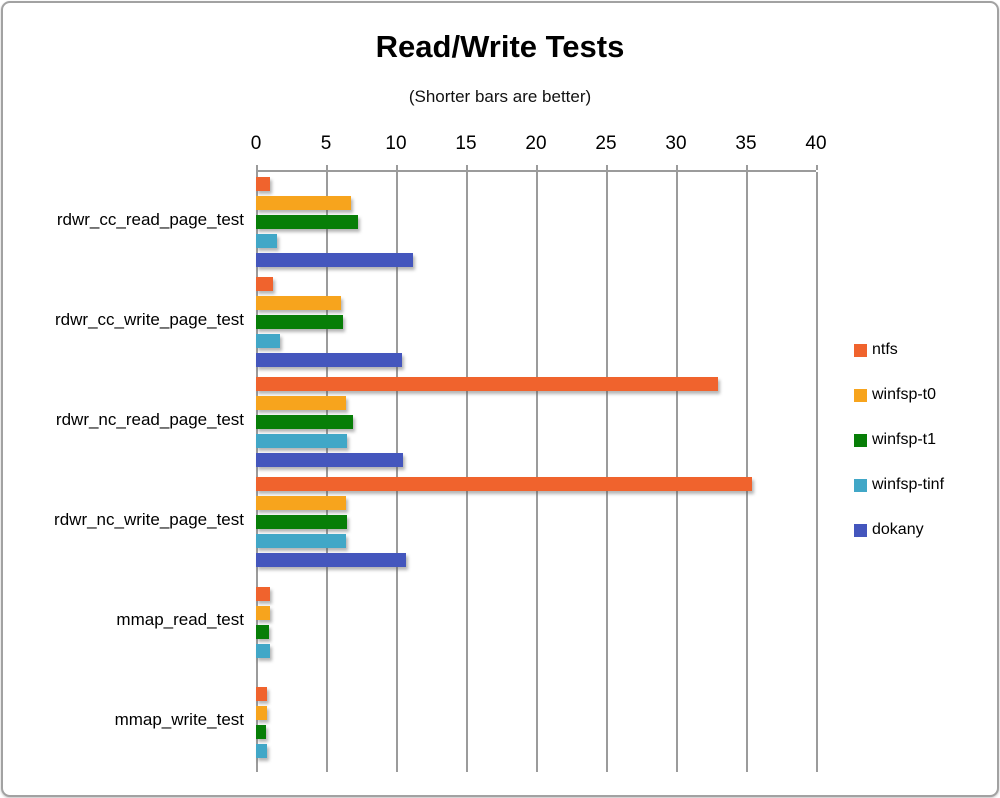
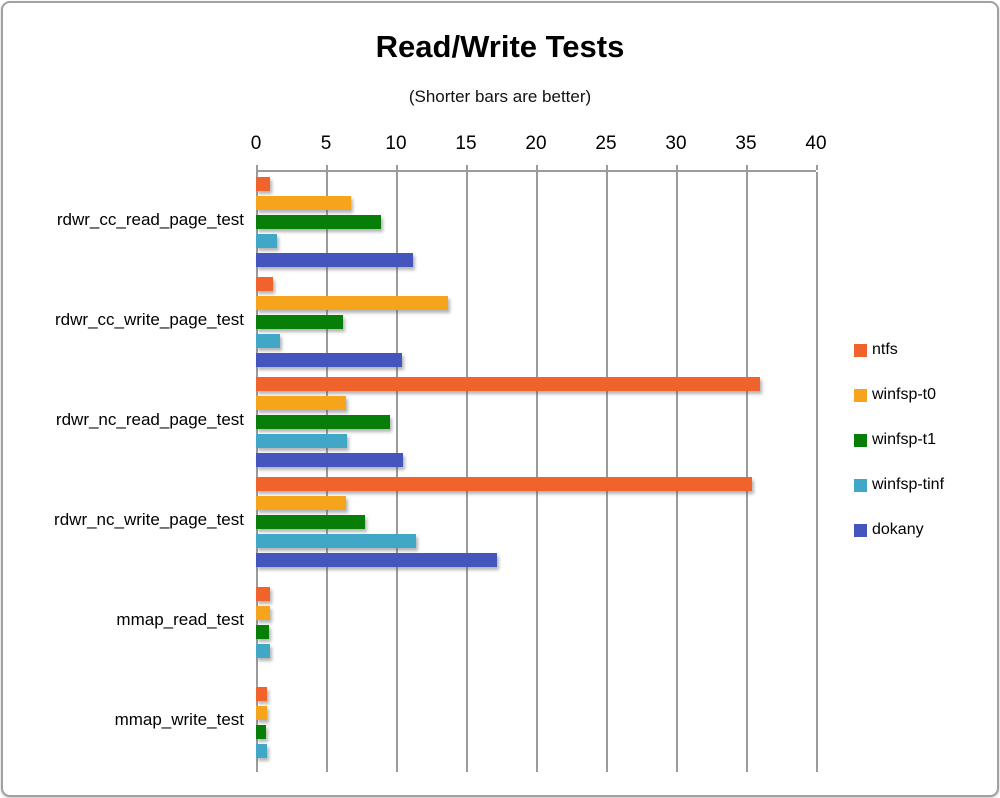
winfsp-t1/rdwr_cc_read_page_test: 7.3 -> 8.9
winfsp-t0/rdwr_cc_write_page_test: 6.1 -> 13.7
ntfs/rdwr_nc_read_page_test: 33.0 -> 36.0
winfsp-t1/rdwr_nc_read_page_test: 6.9 -> 9.6
winfsp-t1/rdwr_nc_write_page_test: 6.5 -> 7.8
winfsp-tinf/rdwr_nc_write_page_test: 6.4 -> 11.4
dokany/rdwr_nc_write_page_test: 10.7 -> 17.2
